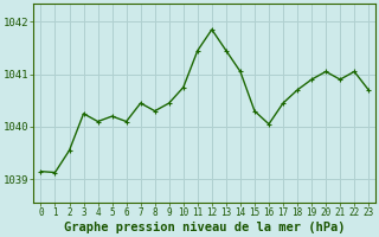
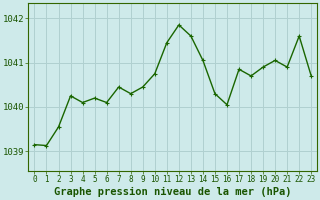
13: 1041.45 -> 1041.60
17: 1040.45 -> 1040.85
22: 1041.05 -> 1041.60
